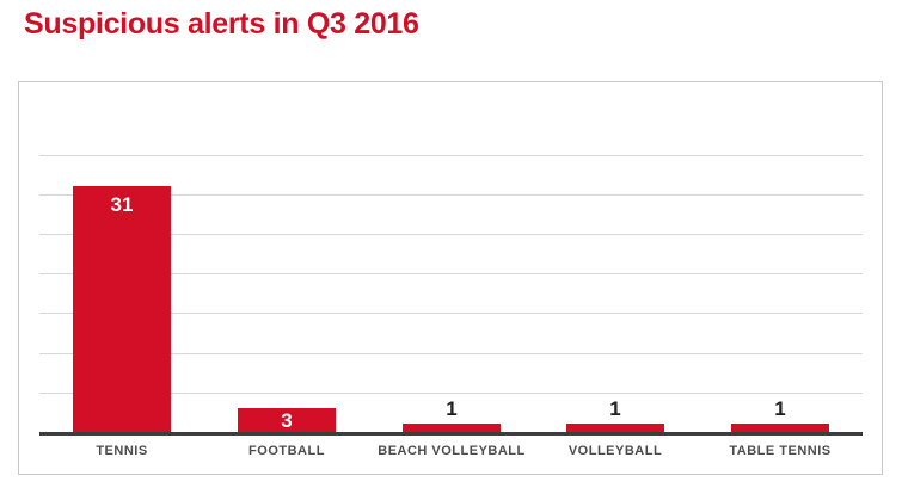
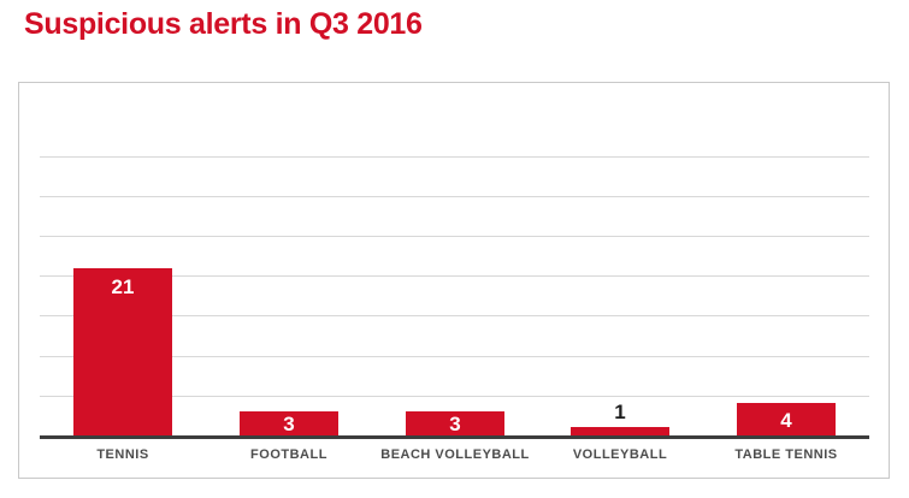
TENNIS: 31 -> 21
BEACH VOLLEYBALL: 1 -> 3
TABLE TENNIS: 1 -> 4
